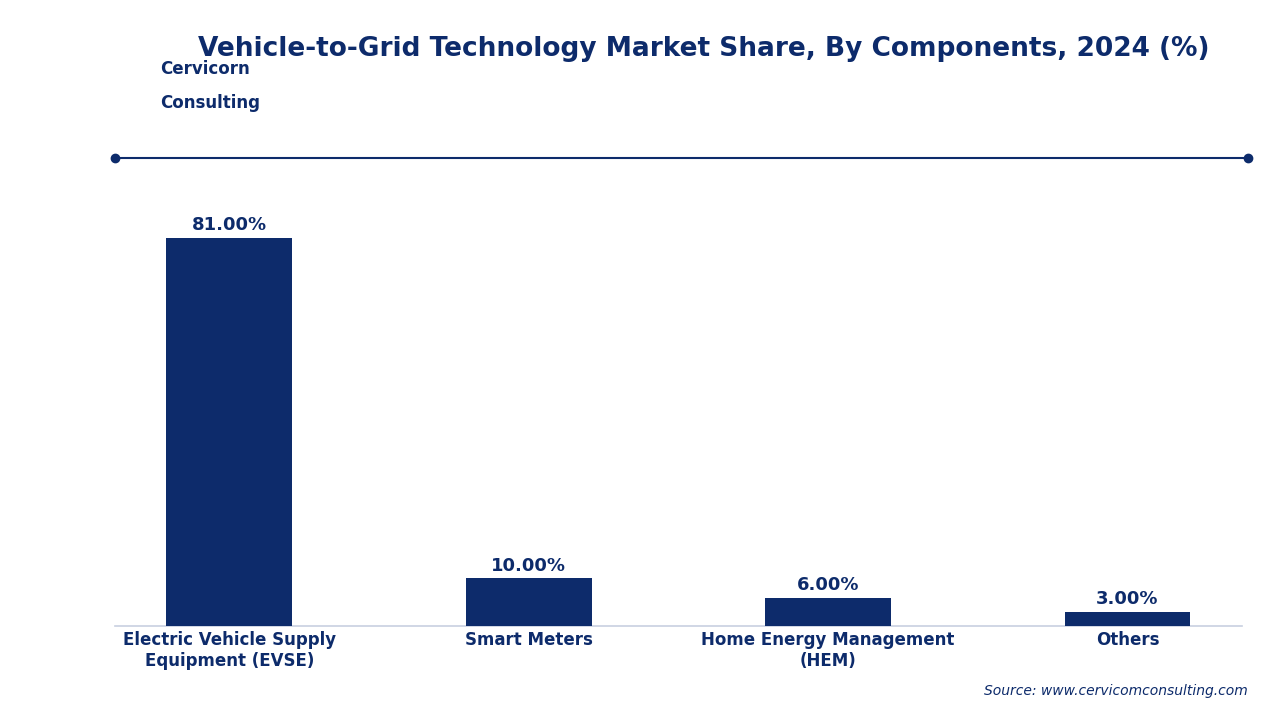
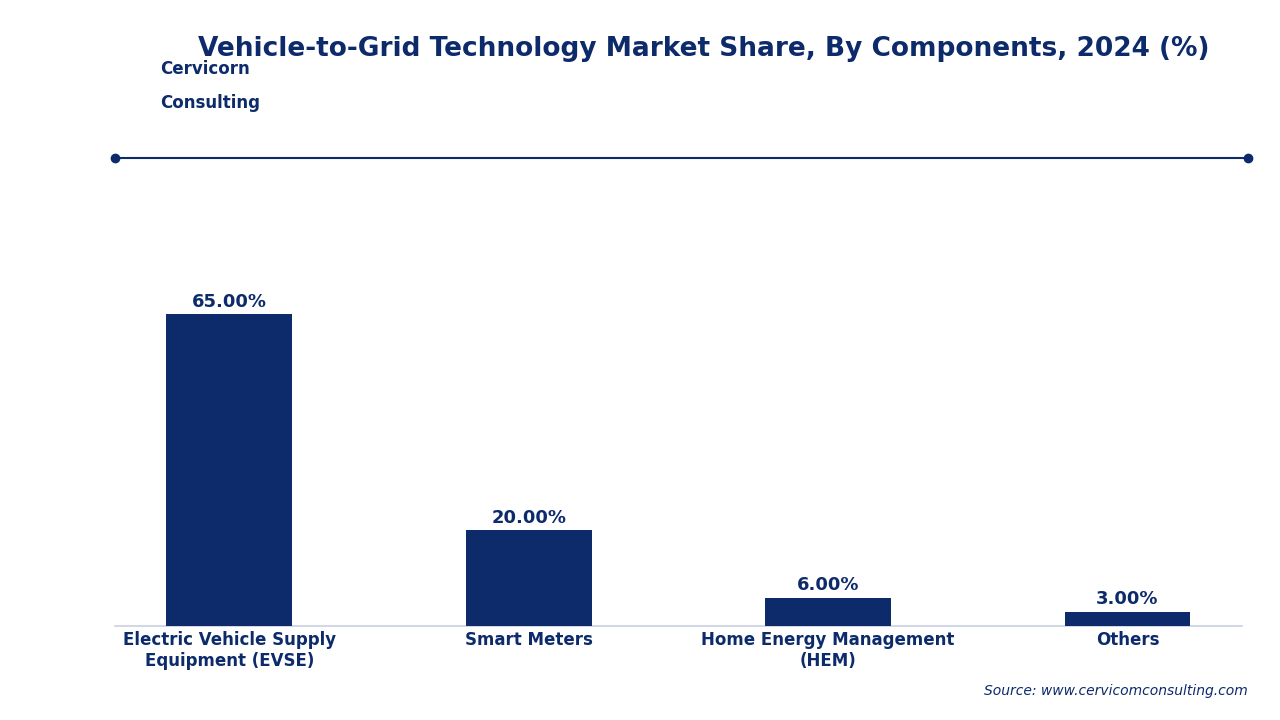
Electric Vehicle Supply Equipment (EVSE): 81.00% -> 65.00%
Smart Meters: 10.00% -> 20.00%
